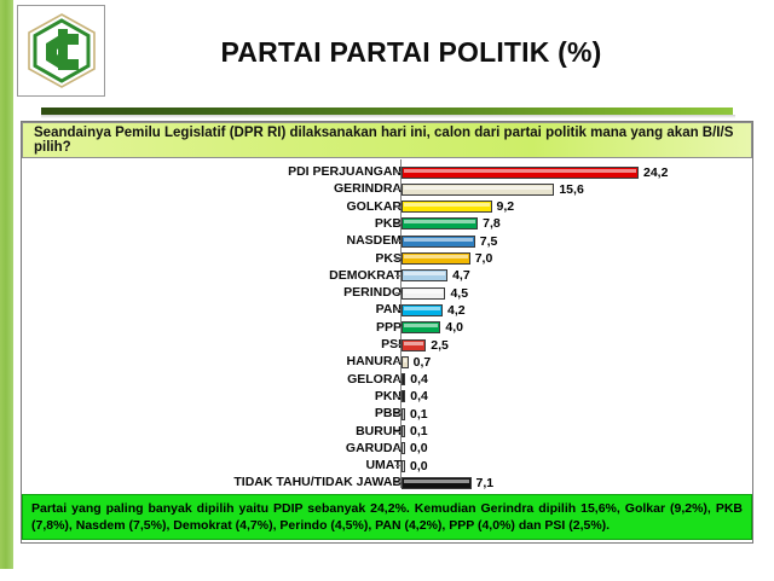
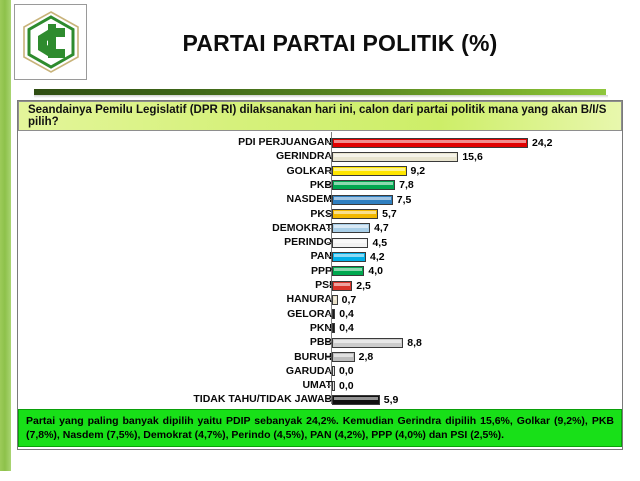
PKS: 7,0 -> 5,7
PBB: 0,1 -> 8,8
BURUH: 0,1 -> 2,8
TIDAK TAHU/TIDAK JAWAB: 7,1 -> 5,9
